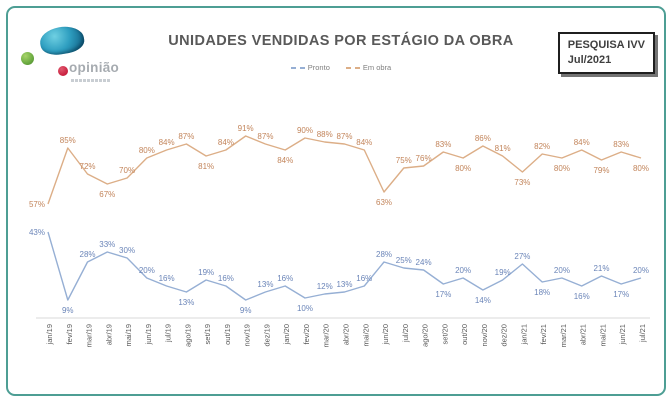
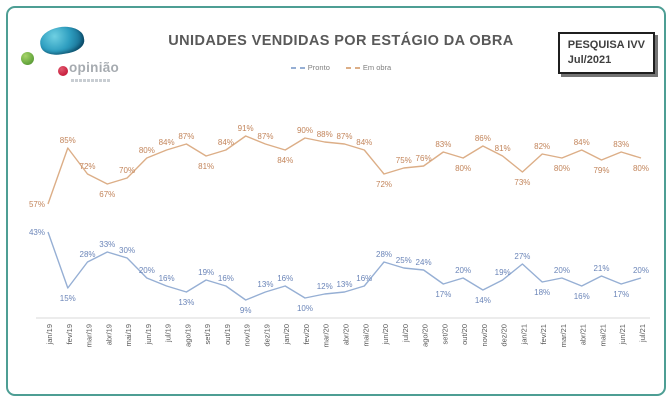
Pronto/fev/19: 9% -> 15%
Em obra/jun/20: 63% -> 72%
